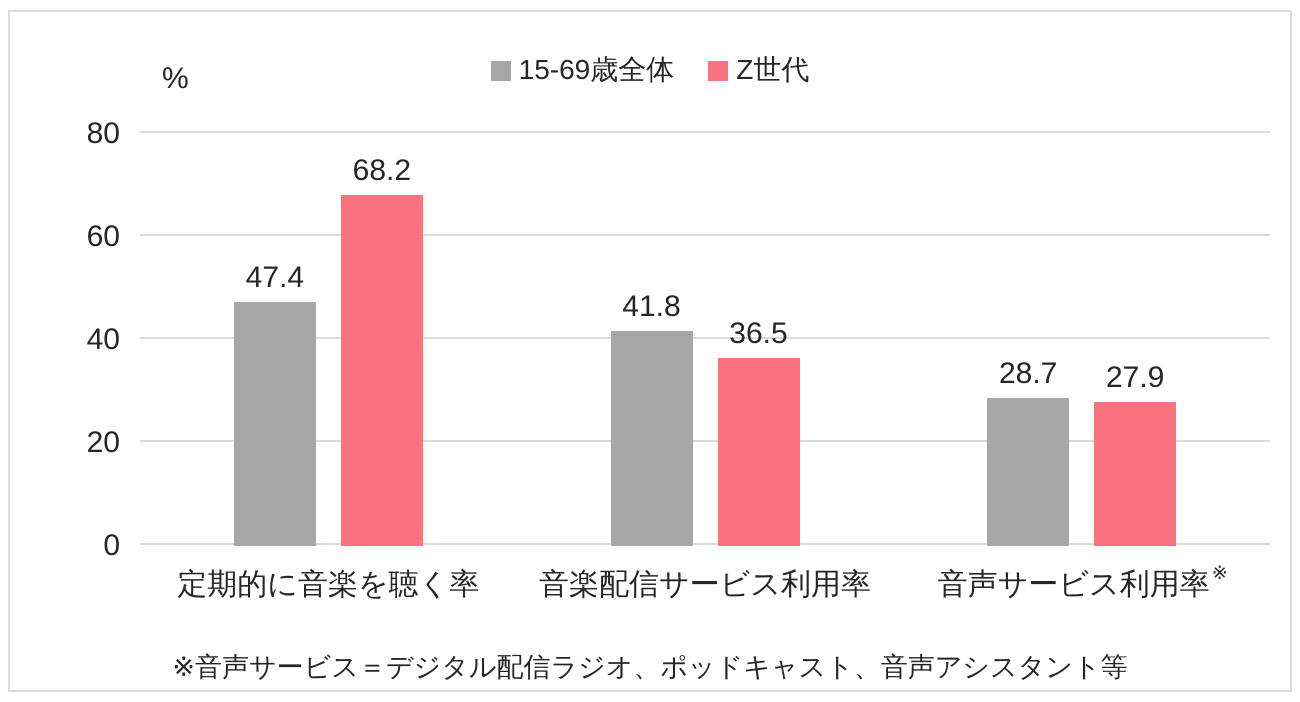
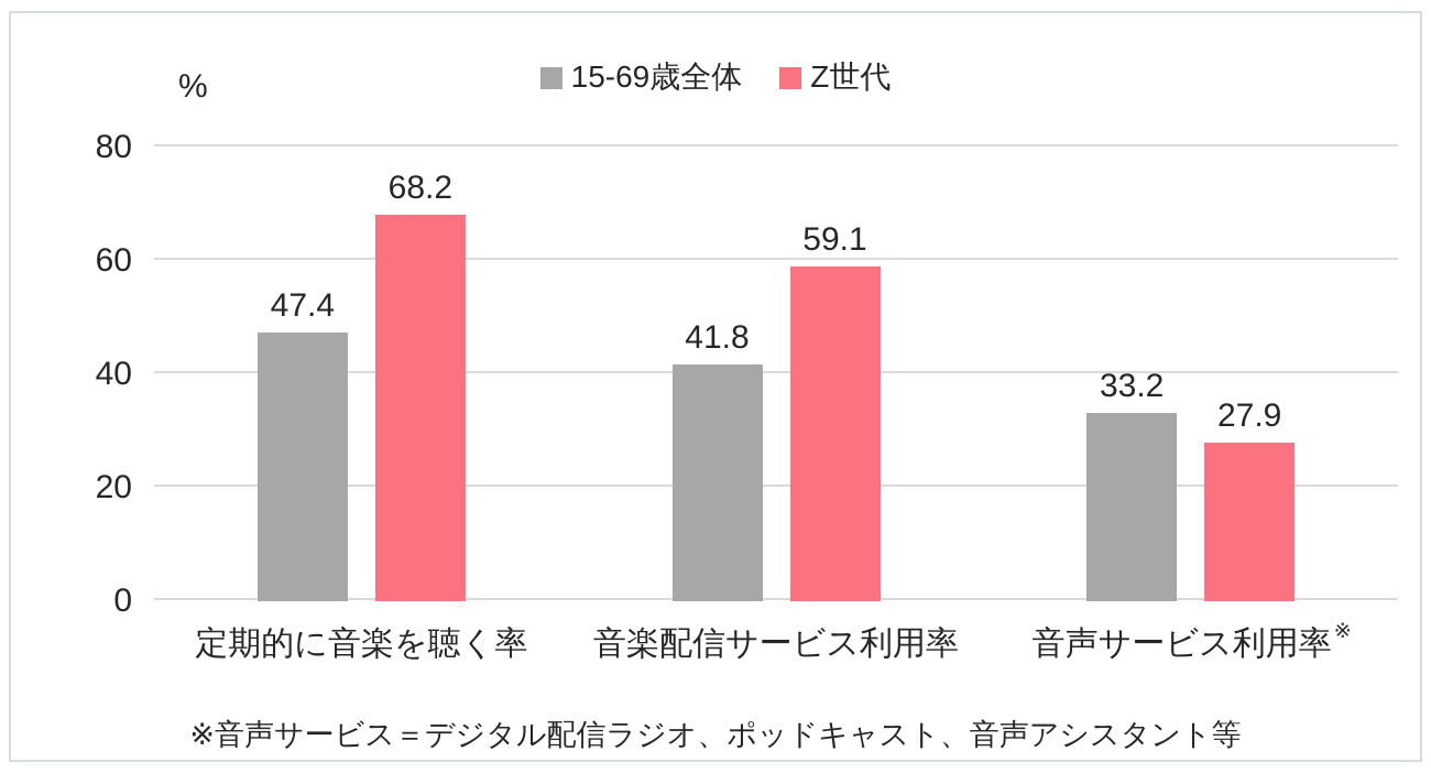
Z世代/音楽配信サービス利用率: 36.5 -> 59.1
15-69歳全体/音声サービス利用率: 28.7 -> 33.2
